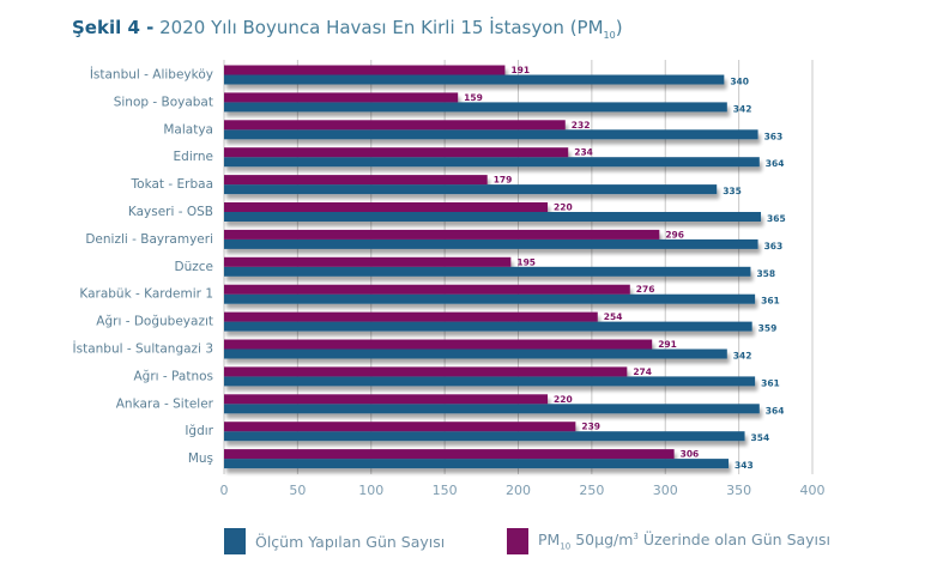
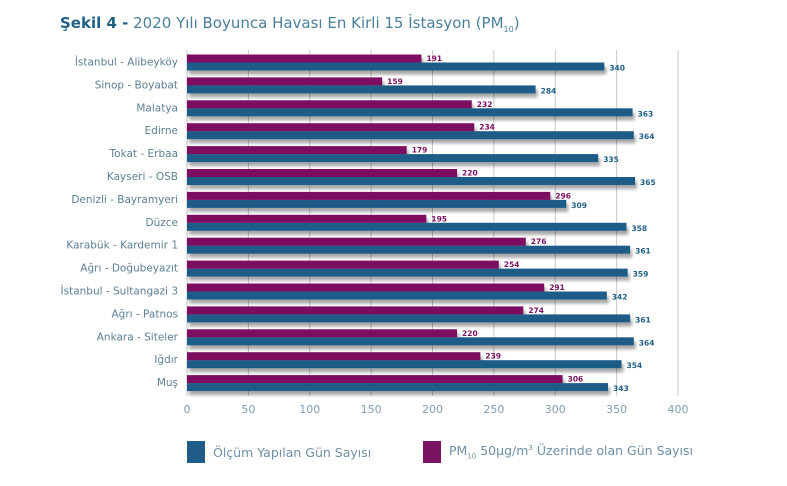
Ölçüm Yapılan Gün Sayısı/Sinop - Boyabat: 342 -> 284
Ölçüm Yapılan Gün Sayısı/Denizli - Bayramyeri: 363 -> 309
